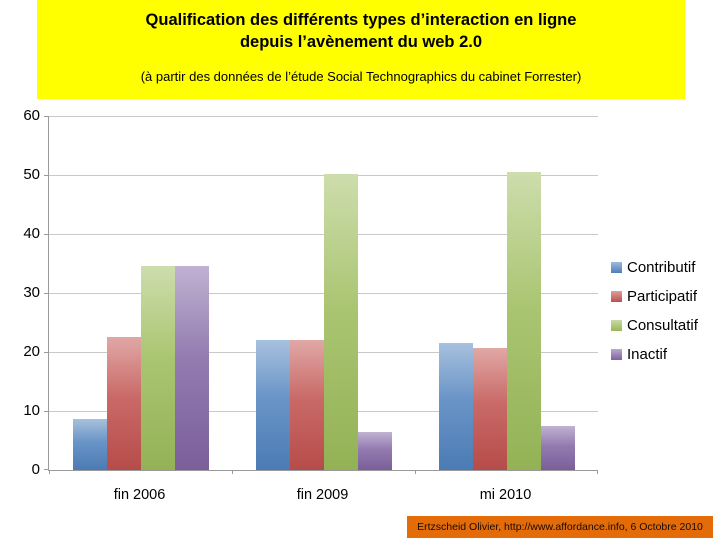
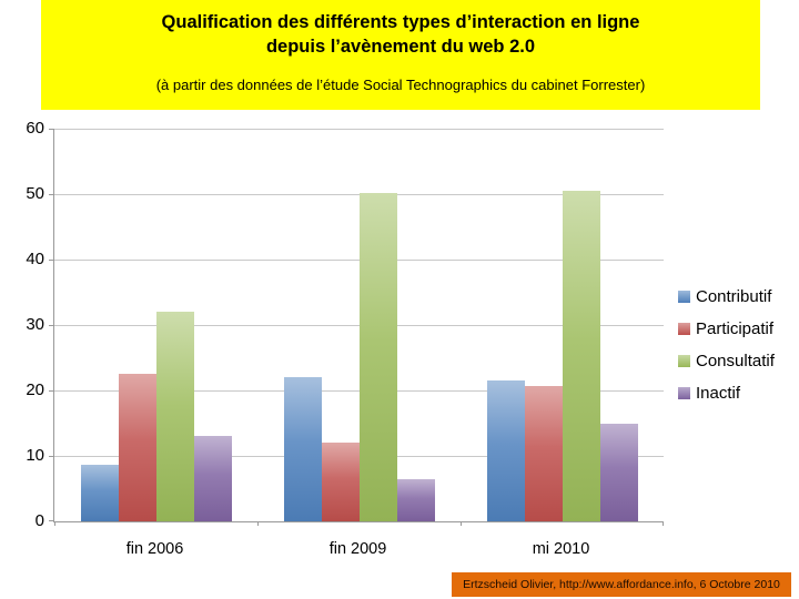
Consultatif/fin 2006: 34 -> 32
Inactif/fin 2006: 34 -> 13
Participatif/fin 2009: 22 -> 12
Inactif/mi 2010: 8 -> 15
